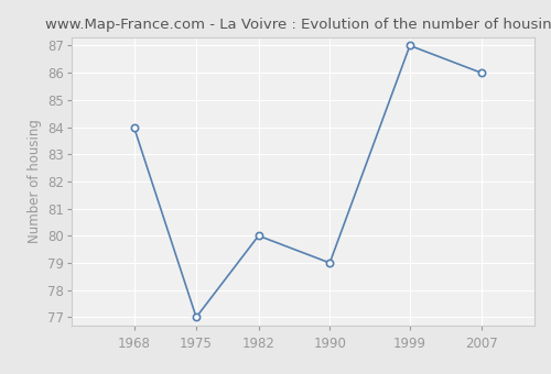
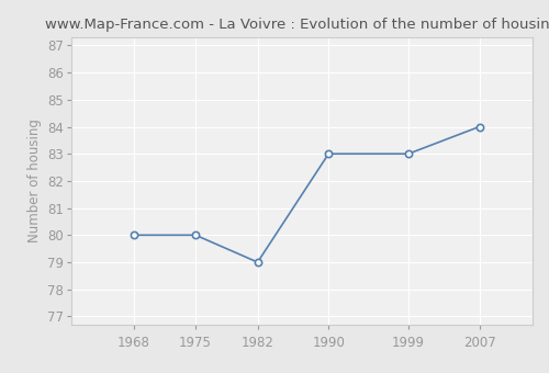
1968: 84 -> 80
1975: 77 -> 80
1982: 80 -> 79
1990: 79 -> 83
1999: 87 -> 83
2007: 86 -> 84
